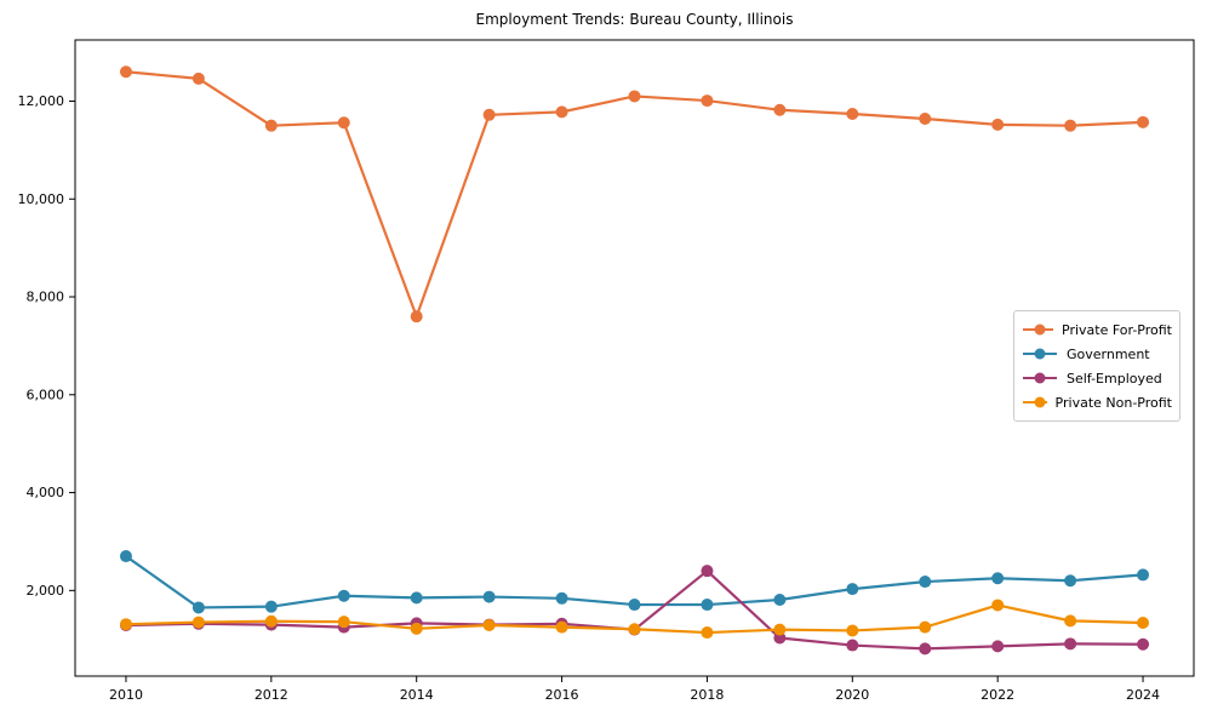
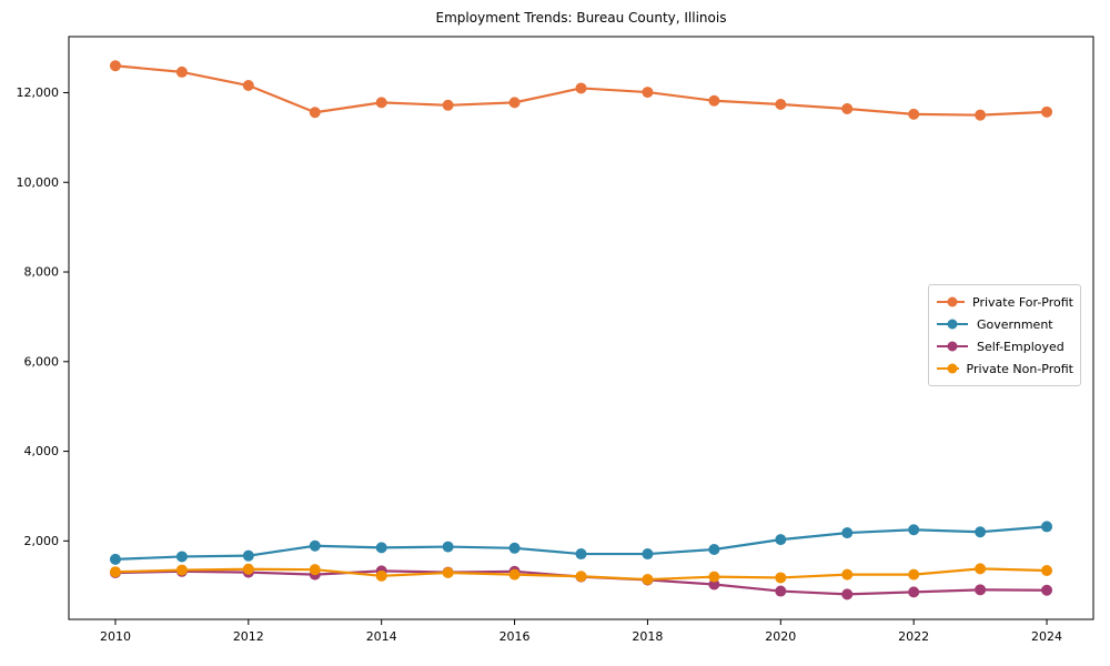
Government/2010: 2700 -> 1600
Private For-Profit/2012: 11500 -> 12200
Private For-Profit/2014: 7600 -> 11800
Self-Employed/2018: 2400 -> 1100
Private Non-Profit/2022: 1700 -> 1200
